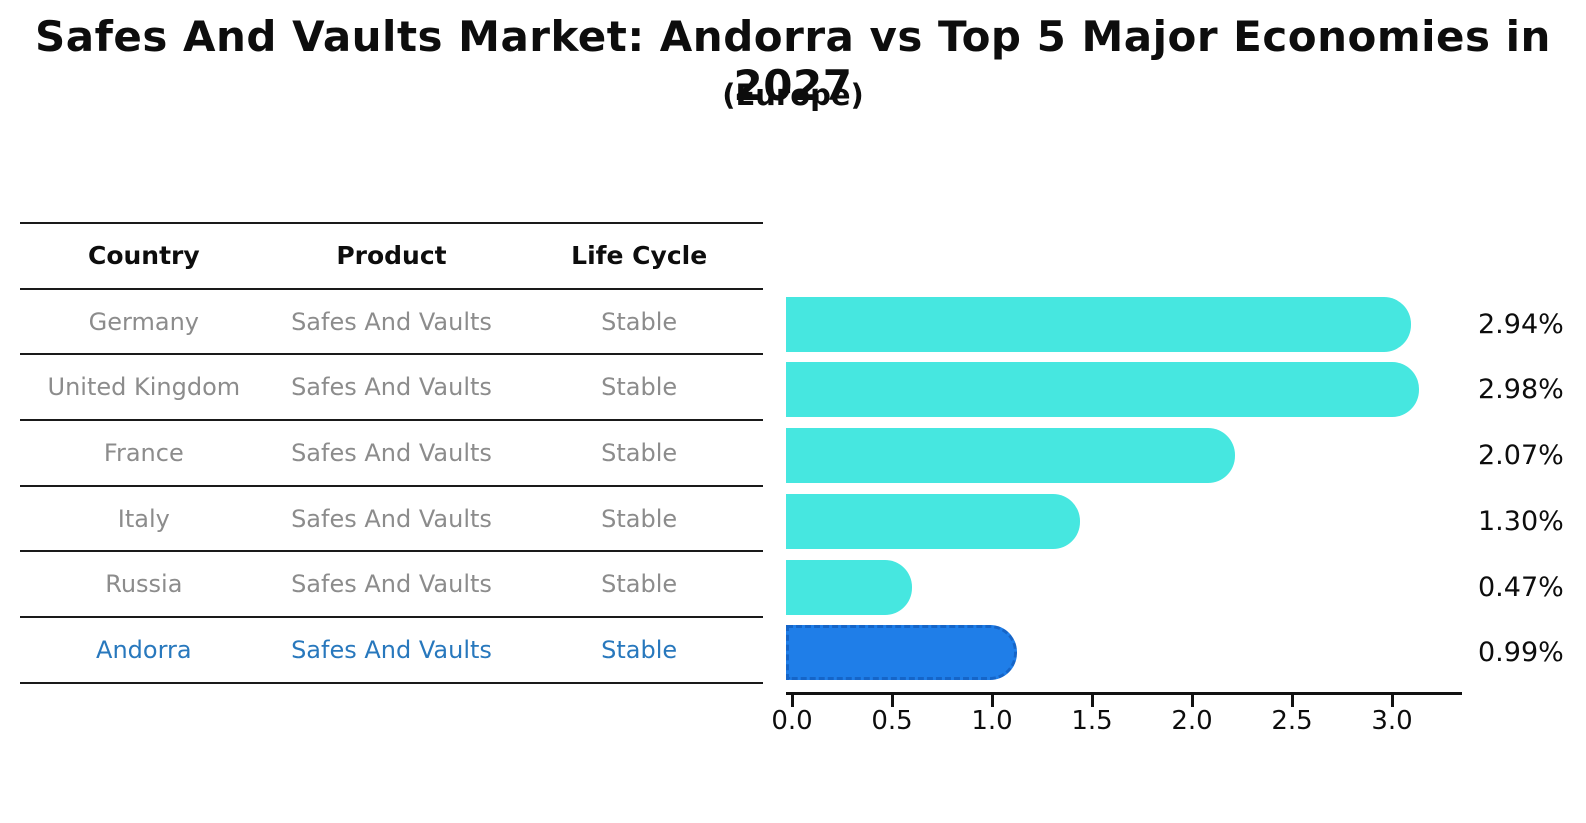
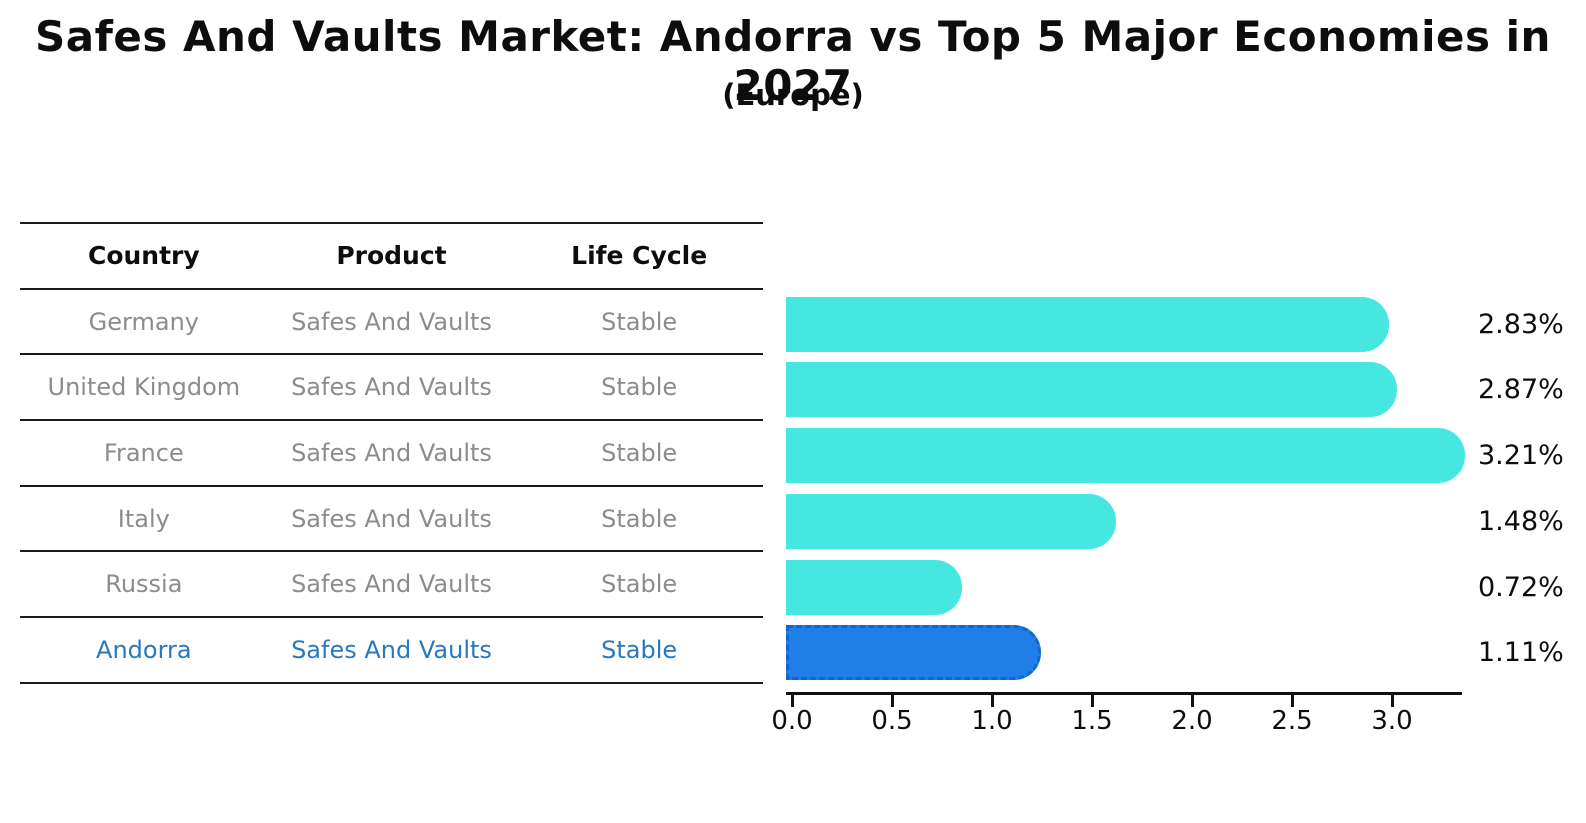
Germany: 2.94% -> 2.83%
United Kingdom: 2.98% -> 2.87%
France: 2.07% -> 3.21%
Italy: 1.30% -> 1.48%
Russia: 0.47% -> 0.72%
Andorra: 0.99% -> 1.11%
